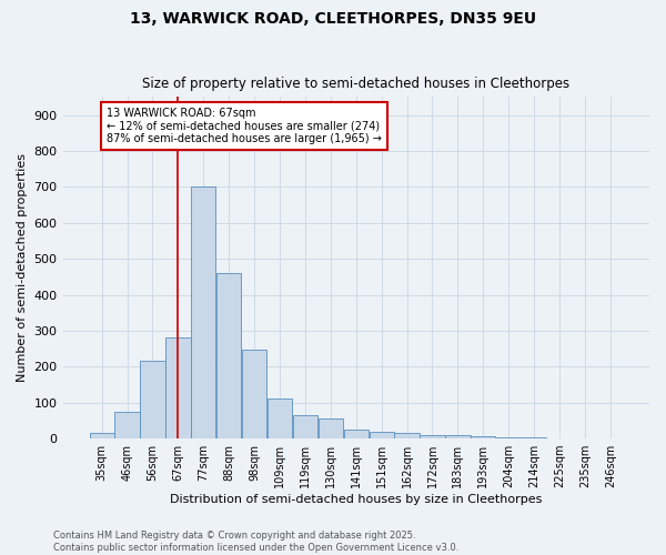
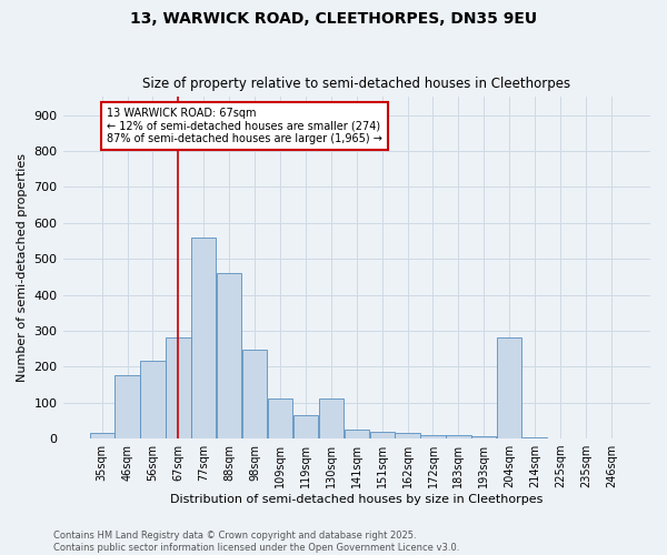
46sqm: 75 -> 175
77sqm: 700 -> 560
130sqm: 55 -> 110
204sqm: 3 -> 280
